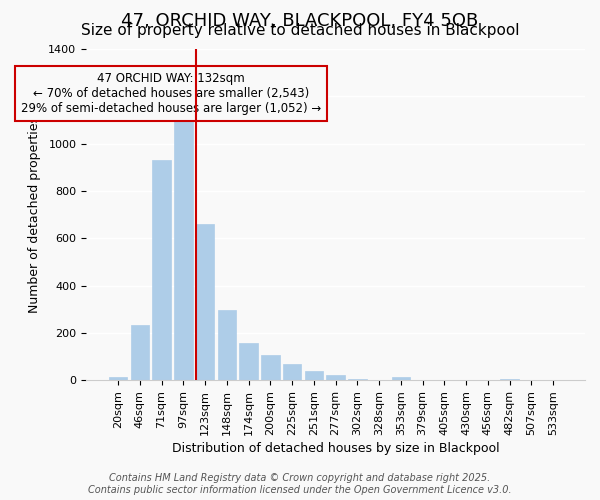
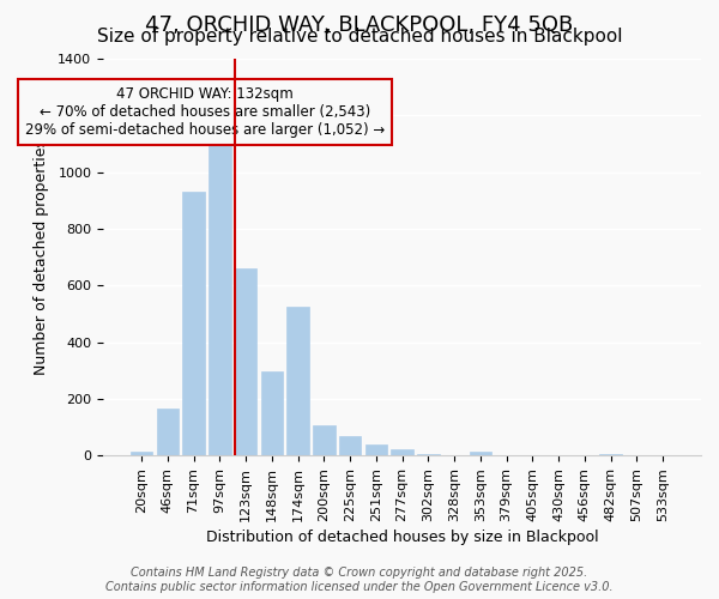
46sqm: 235 -> 165
174sqm: 158 -> 525
